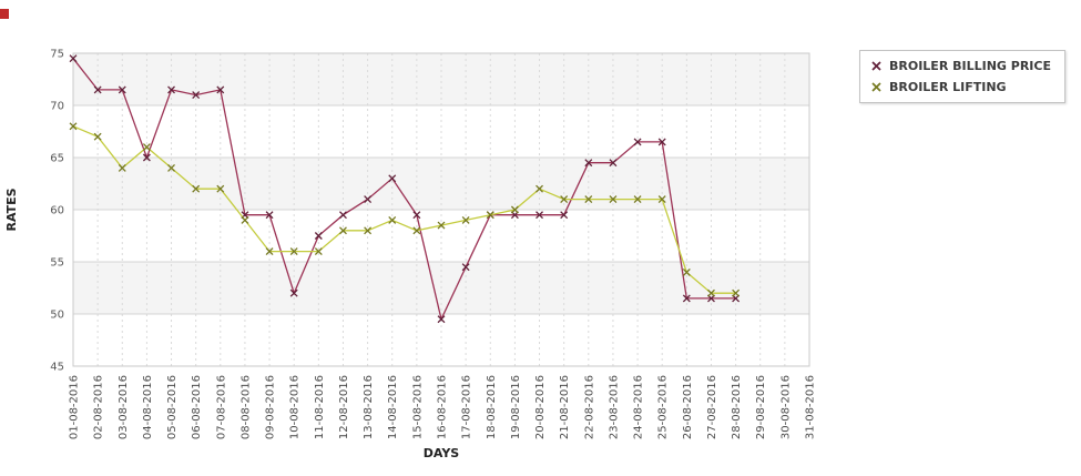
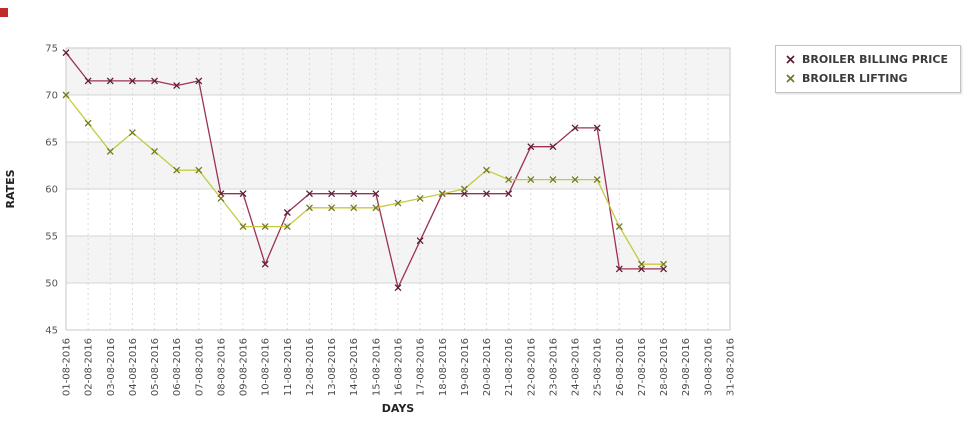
BROILER LIFTING/01-08-2016: 68 -> 70
BROILER BILLING PRICE/04-08-2016: 65 -> 72
BROILER BILLING PRICE/13-08-2016: 61 -> 60
BROILER BILLING PRICE/14-08-2016: 63 -> 60
BROILER LIFTING/14-08-2016: 59 -> 58
BROILER LIFTING/26-08-2016: 54 -> 56
